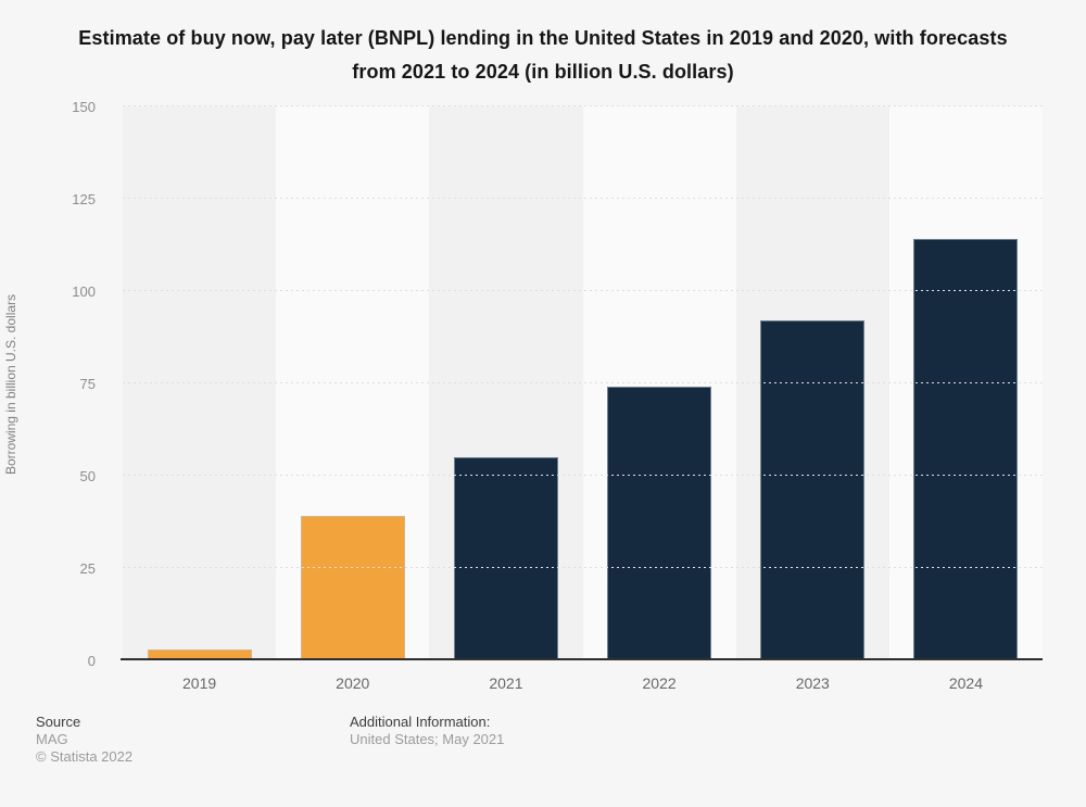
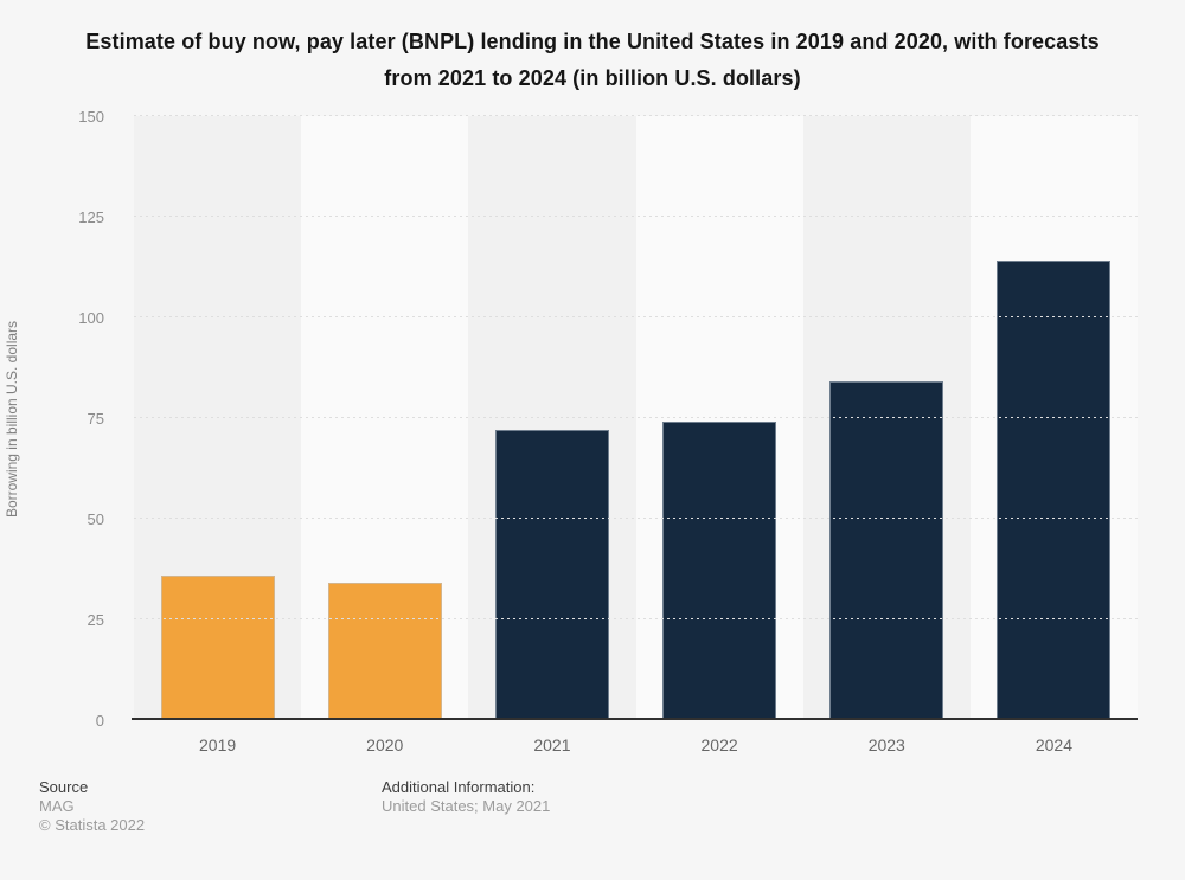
2019: 3 -> 36
2020: 39 -> 34
2021: 55 -> 72
2023: 92 -> 84
